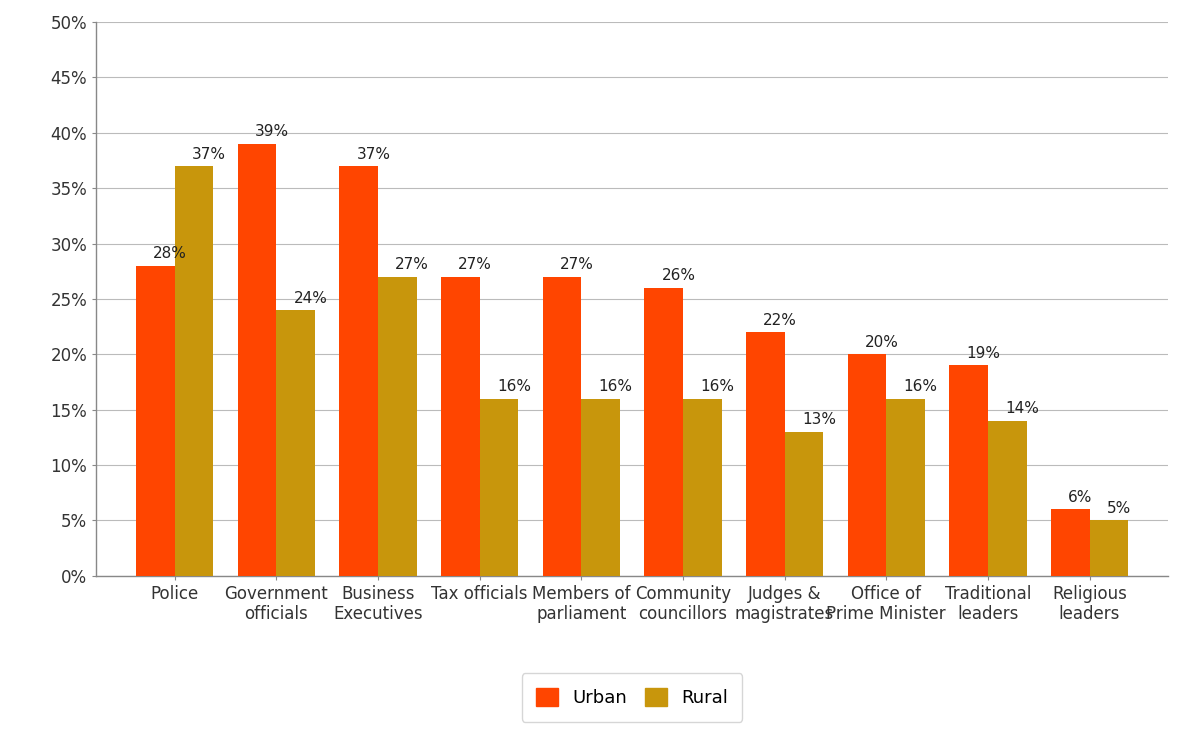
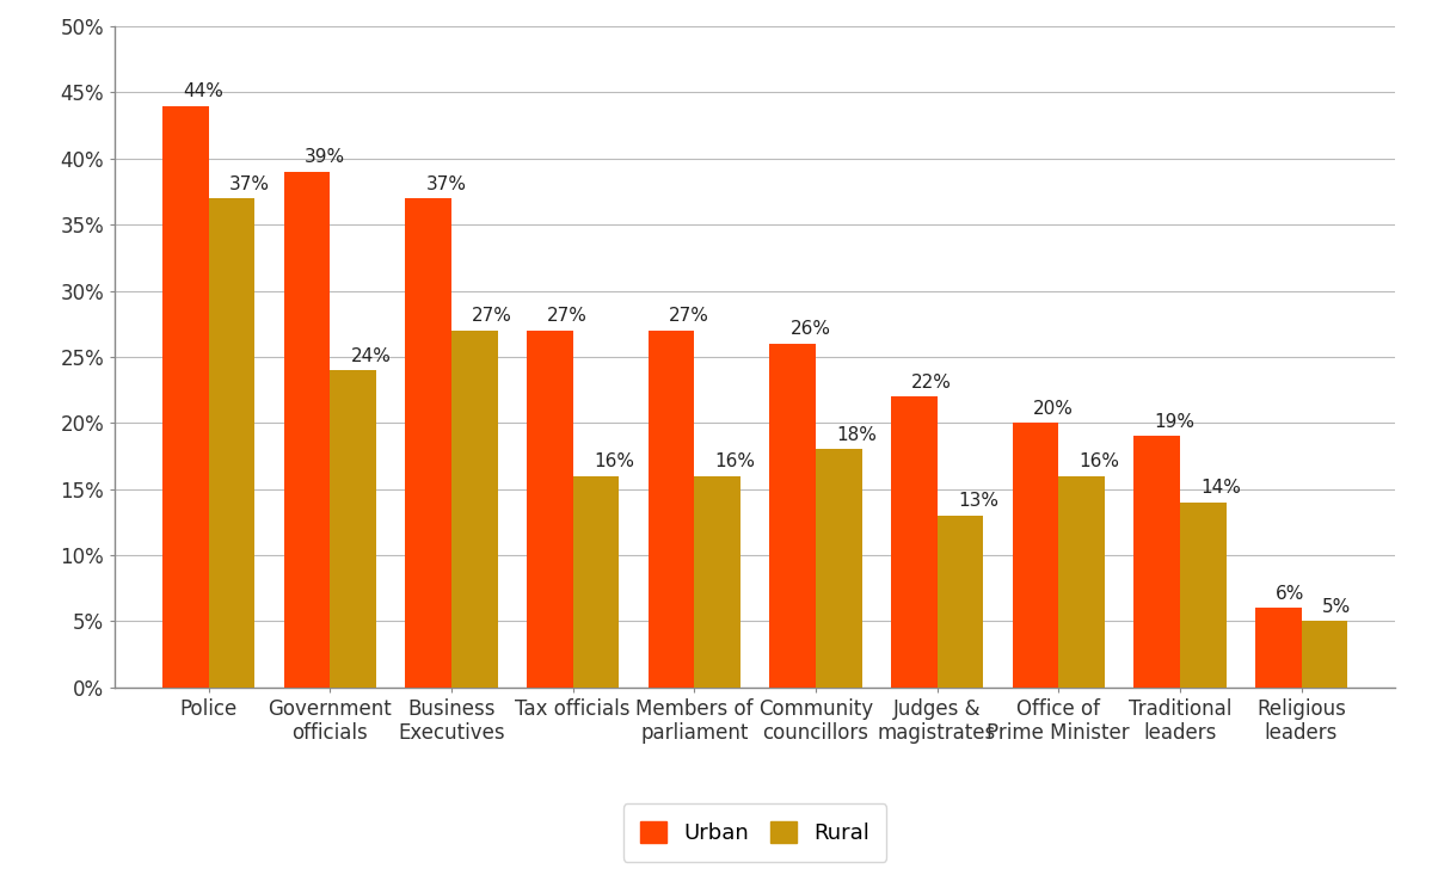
Urban/Police: 28% -> 44%
Rural/Community councillors: 16% -> 18%
